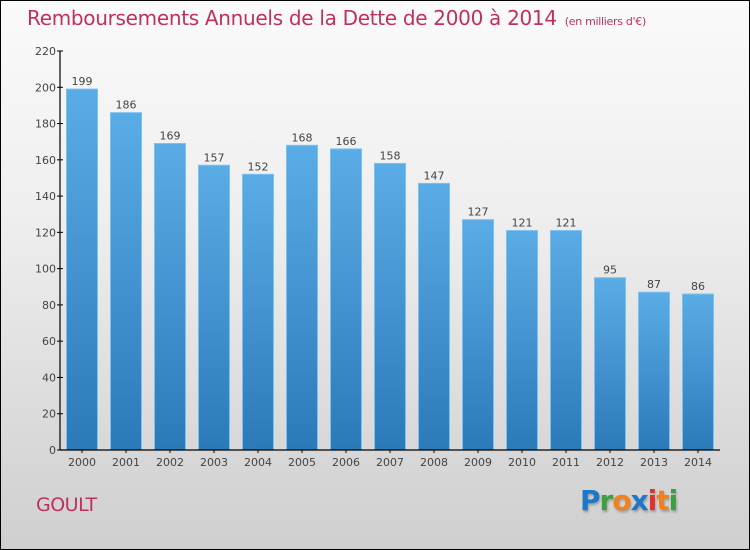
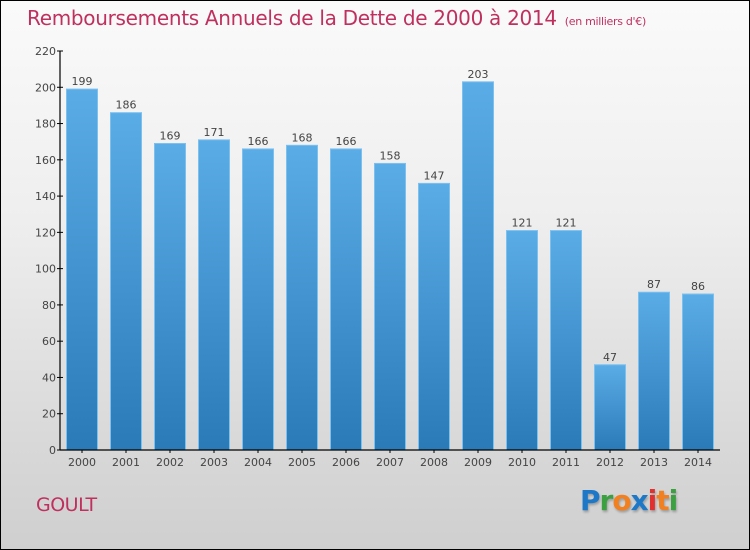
2003: 157 -> 171
2004: 152 -> 166
2009: 127 -> 203
2012: 95 -> 47
